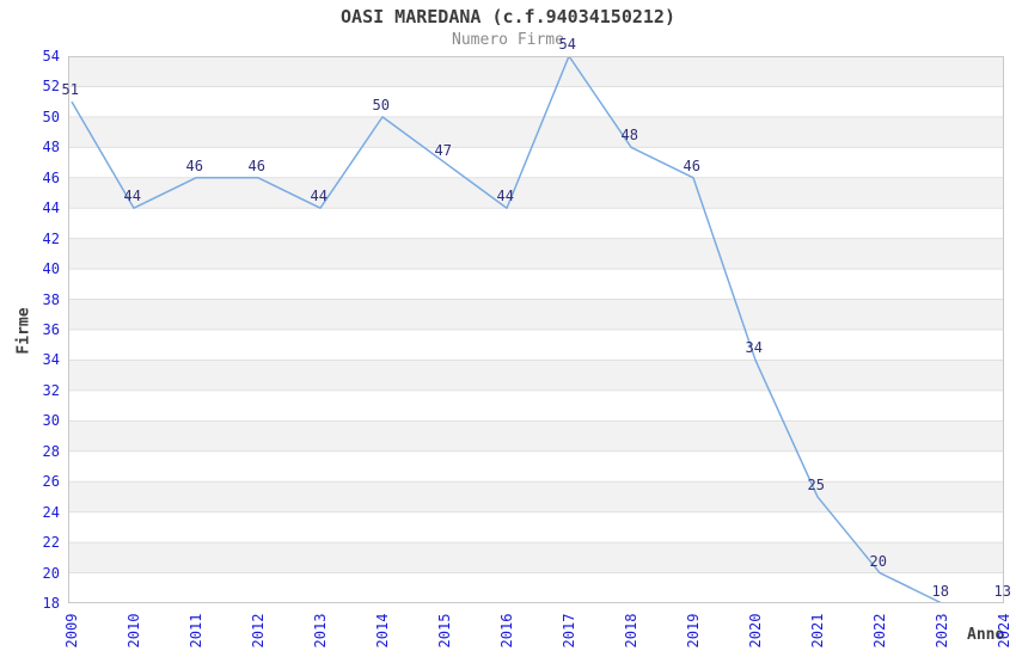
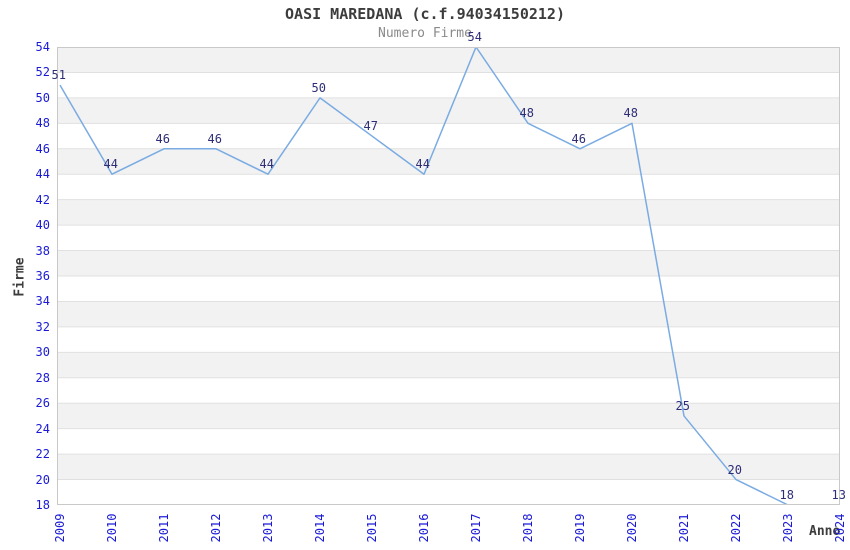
2020: 34 -> 48
